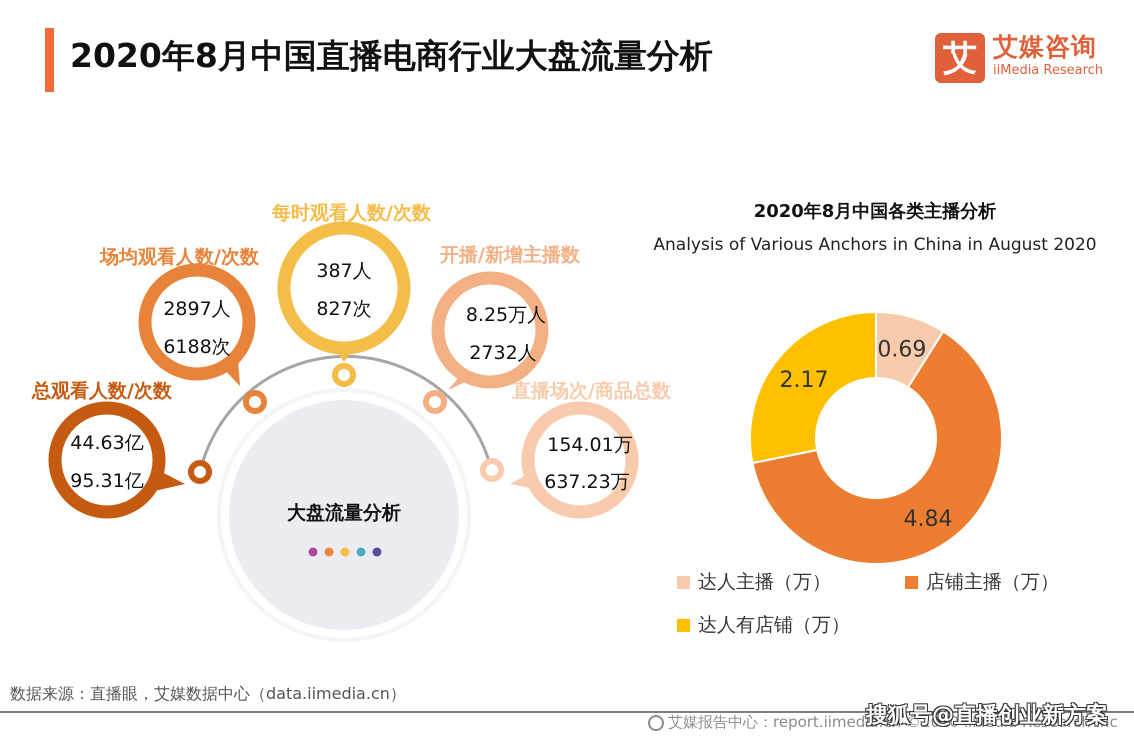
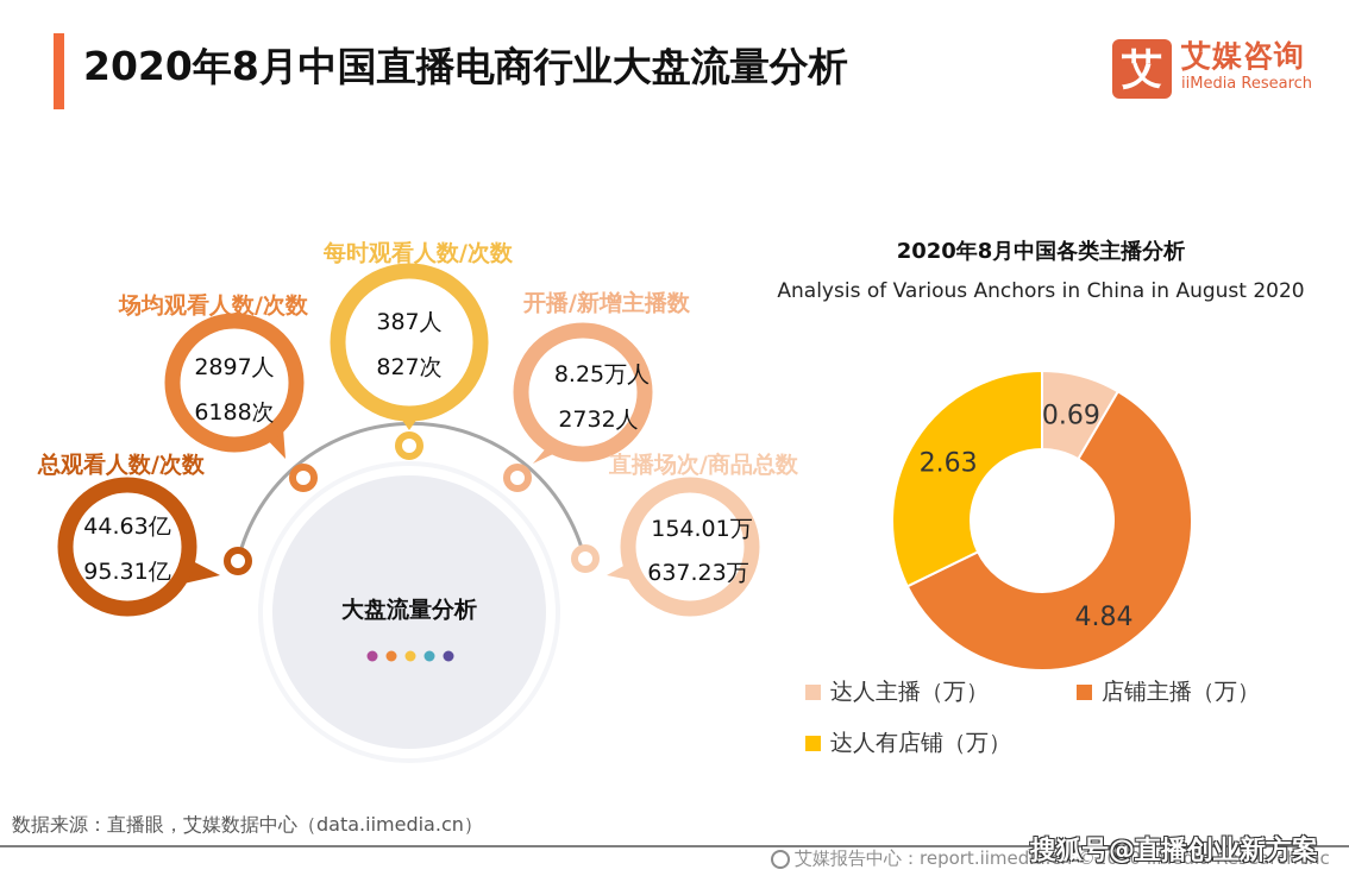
达人有店铺（万）: 2.17 -> 2.63
